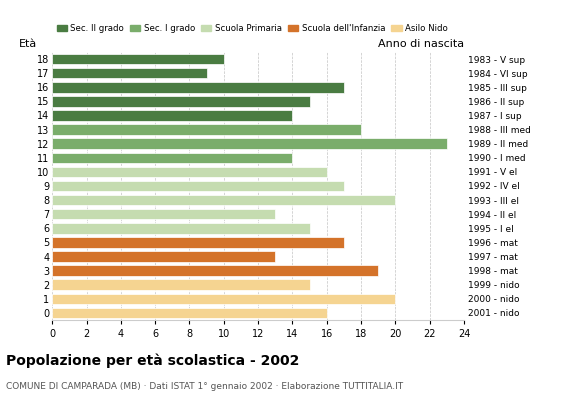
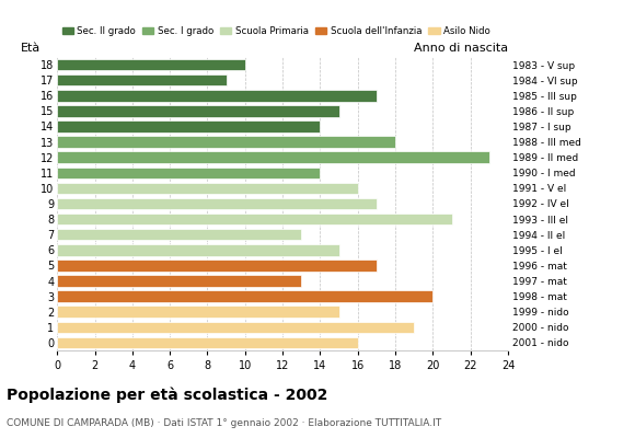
8: 20 -> 21
3: 19 -> 20
1: 20 -> 19
